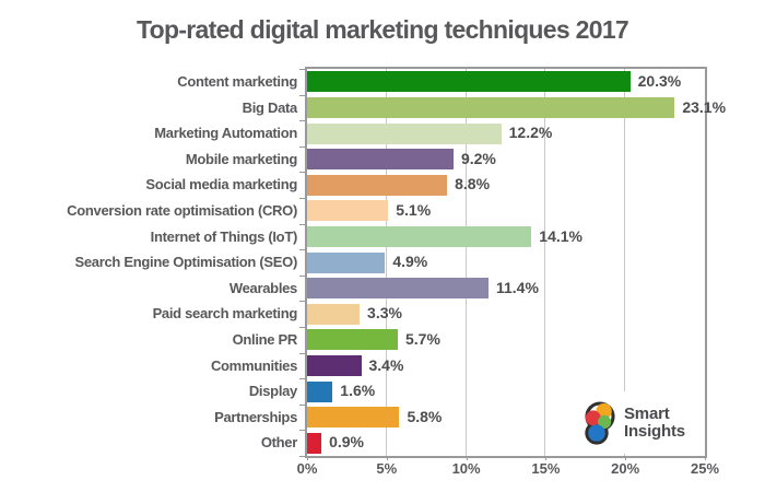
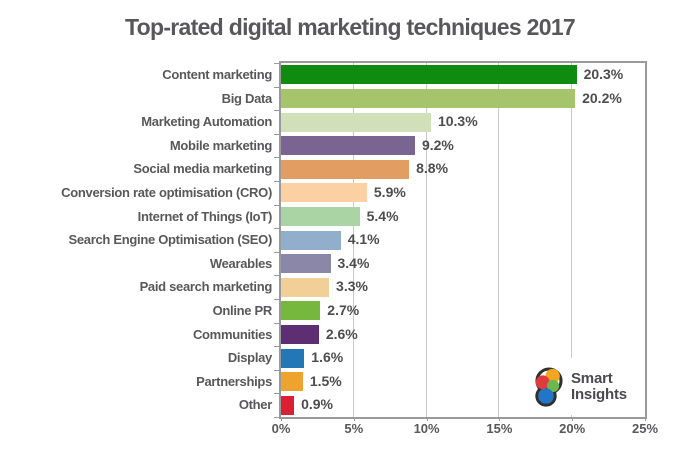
Big Data: 23.1% -> 20.2%
Marketing Automation: 12.2% -> 10.3%
Conversion rate optimisation (CRO): 5.1% -> 5.9%
Internet of Things (IoT): 14.1% -> 5.4%
Search Engine Optimisation (SEO): 4.9% -> 4.1%
Wearables: 11.4% -> 3.4%
Online PR: 5.7% -> 2.7%
Communities: 3.4% -> 2.6%
Partnerships: 5.8% -> 1.5%
